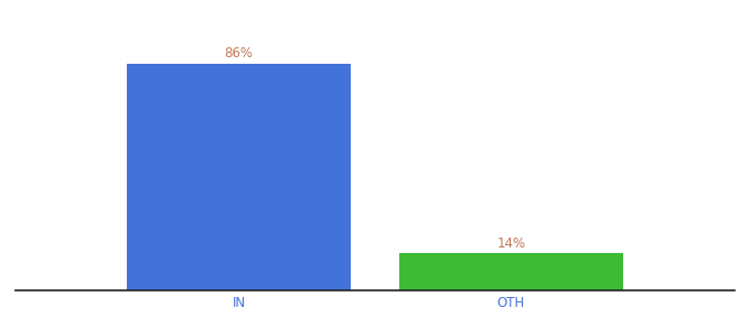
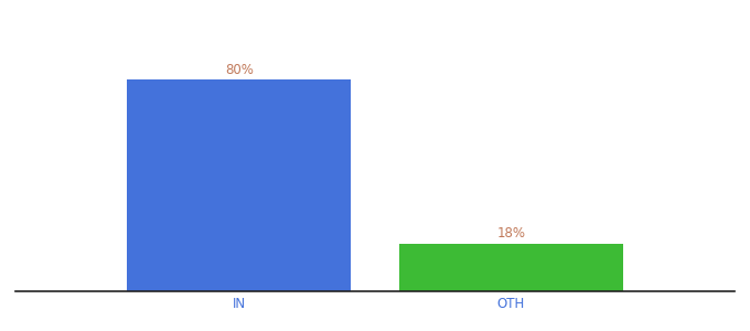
IN: 86% -> 80%
OTH: 14% -> 18%
